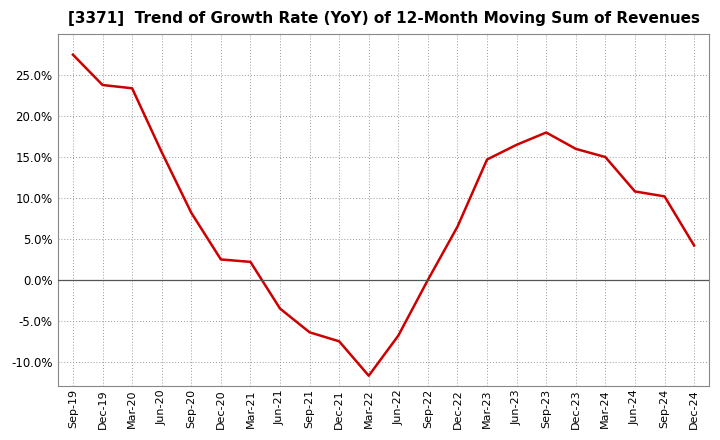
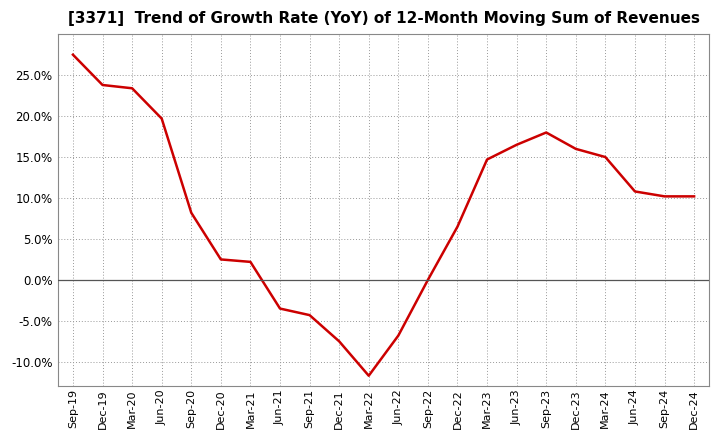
Jun-20: 15.6% -> 19.7%
Sep-21: -6.4% -> -4.3%
Dec-24: 4.2% -> 10.2%
